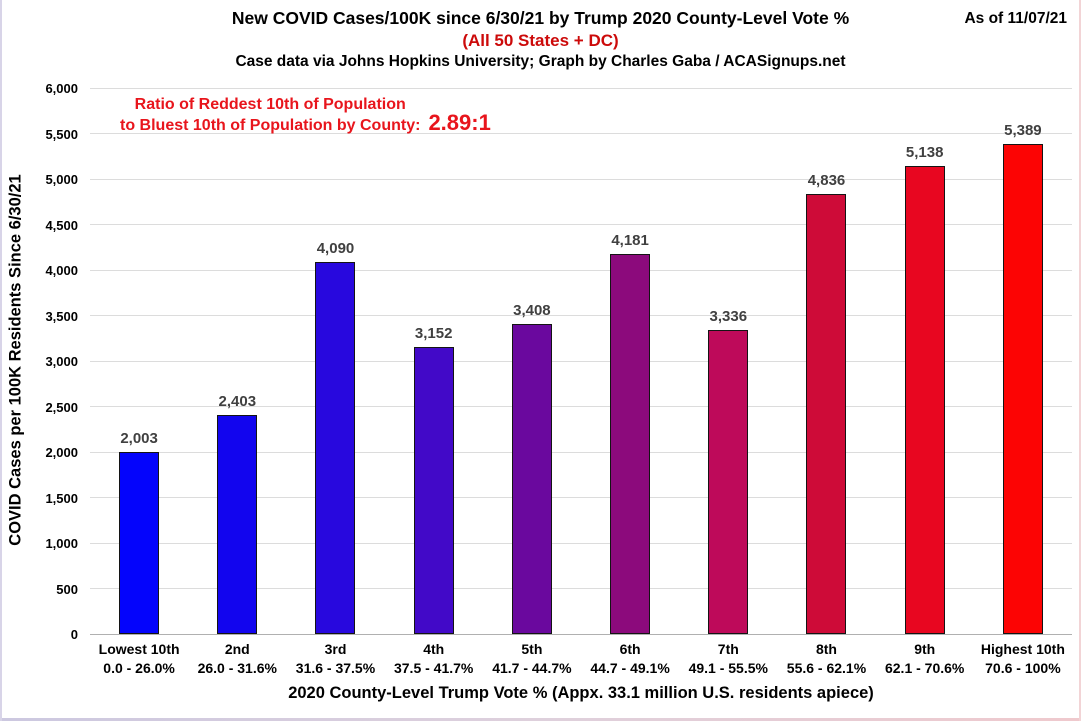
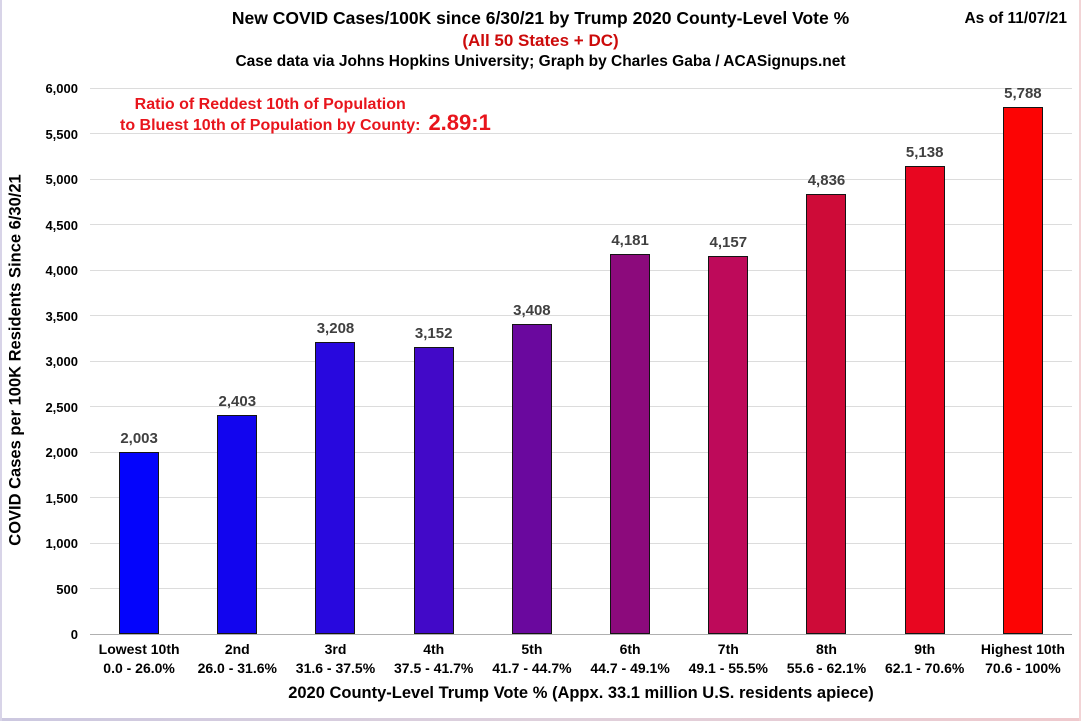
3rd: 4,090 -> 3,208
7th: 3,336 -> 4,157
Highest 10th: 5,389 -> 5,788
